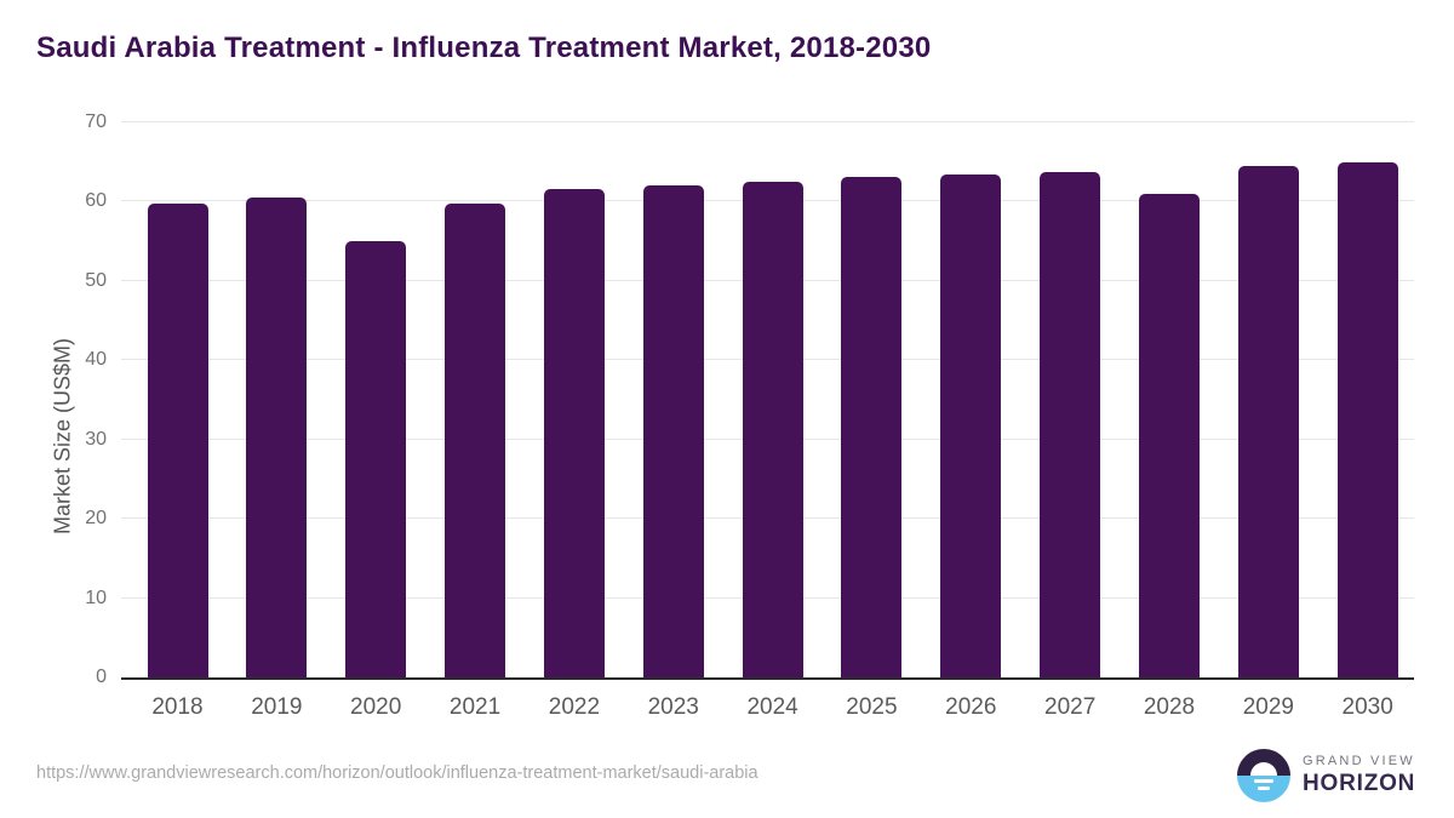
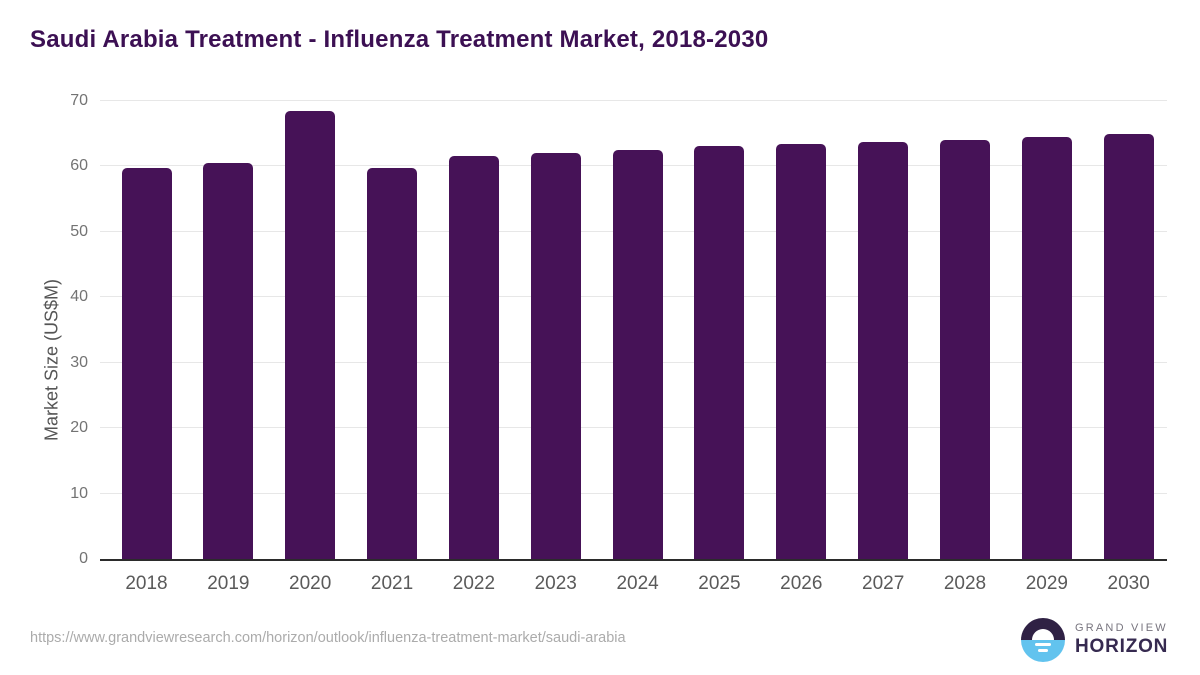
2020: 55 -> 68
2028: 61 -> 64
